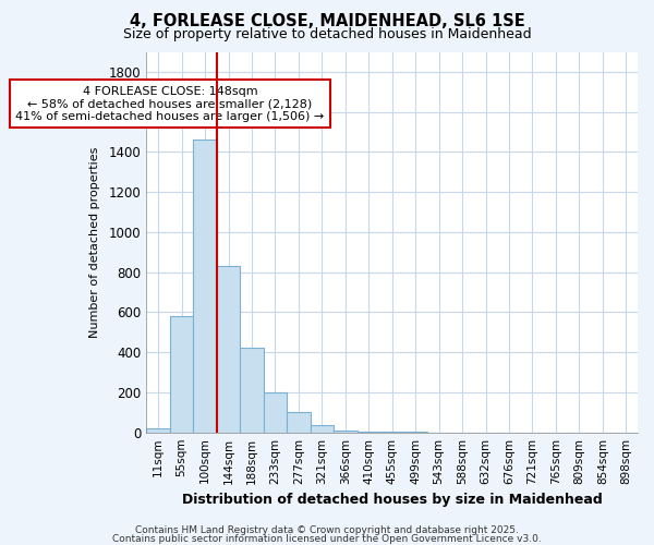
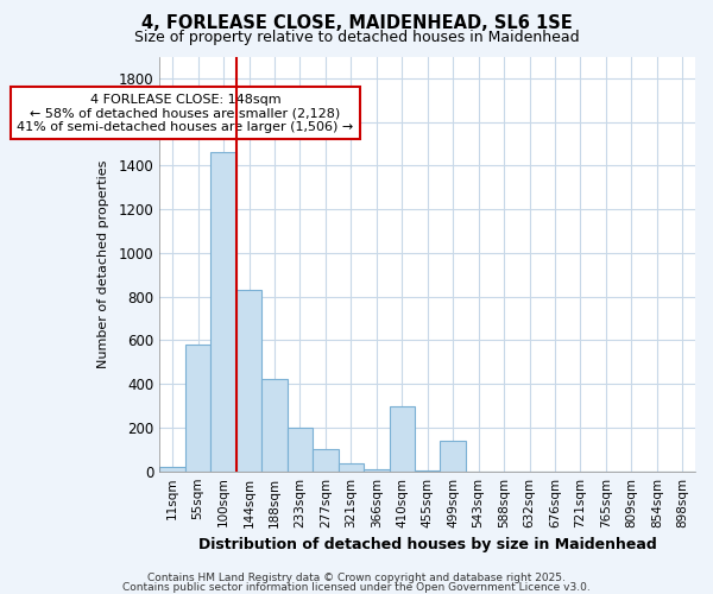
410sqm: 0 -> 300
499sqm: 0 -> 140
